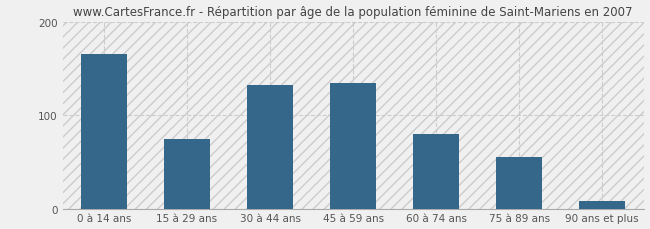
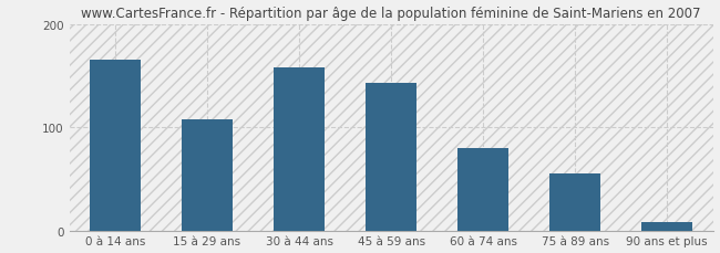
15 à 29 ans: 74 -> 108
30 à 44 ans: 132 -> 158
45 à 59 ans: 134 -> 143
